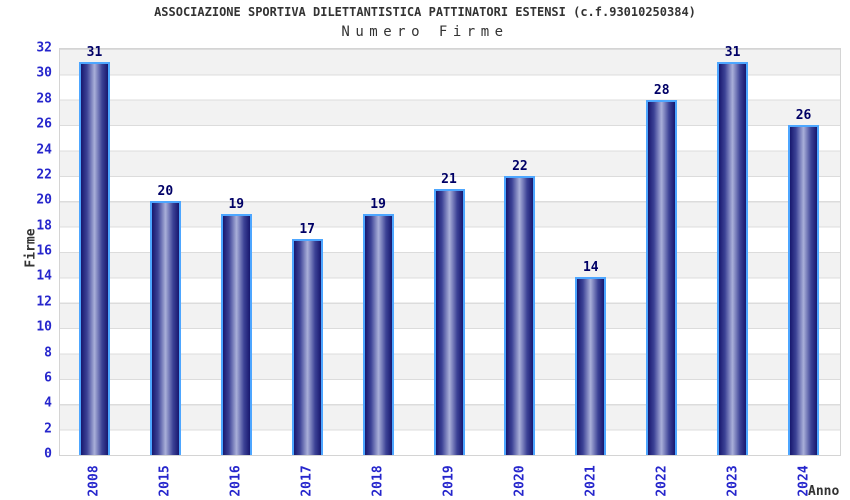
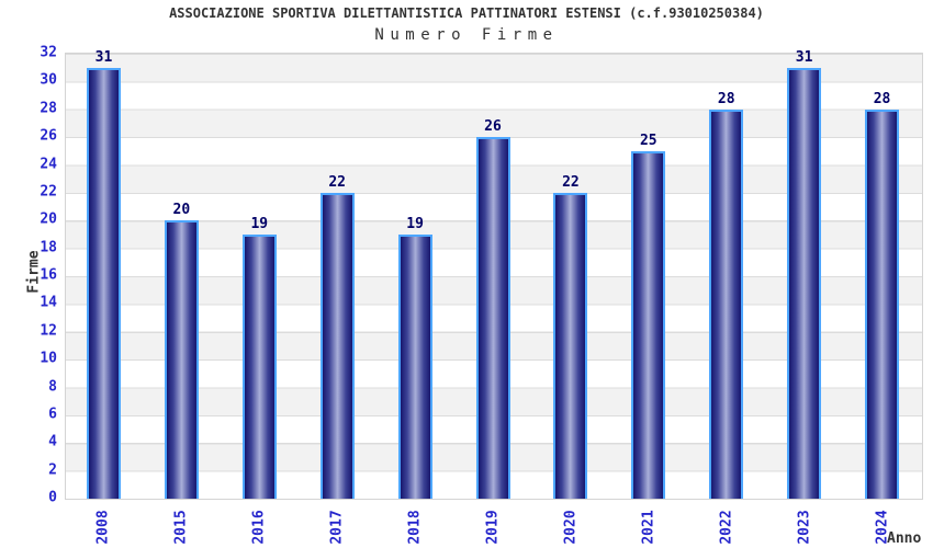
2017: 17 -> 22
2019: 21 -> 26
2021: 14 -> 25
2024: 26 -> 28
